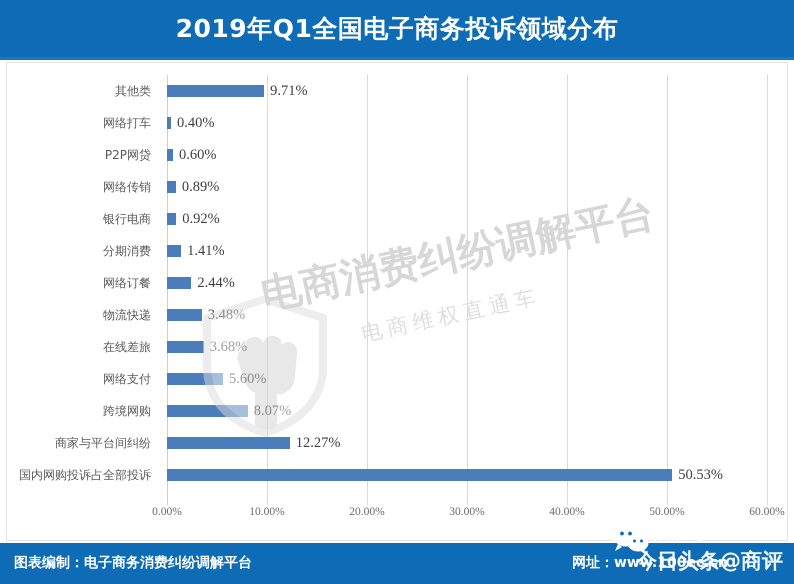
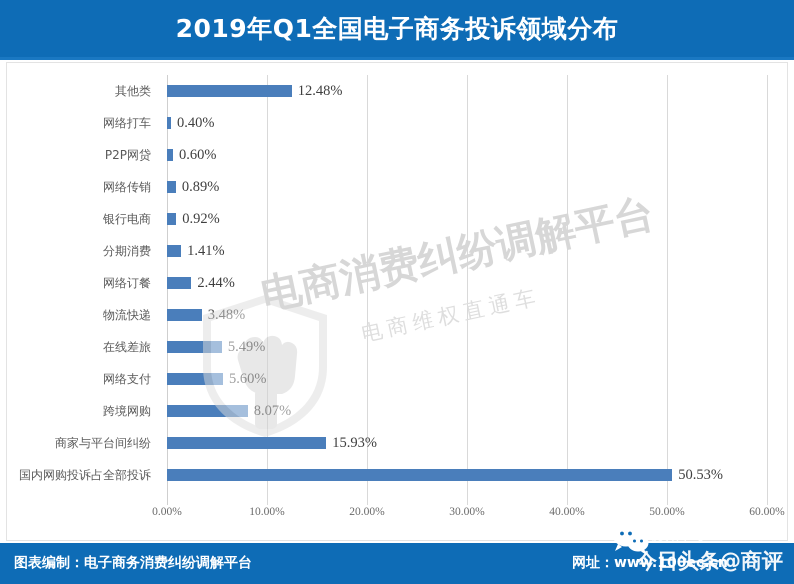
其他类: 9.71% -> 12.48%
在线差旅: 3.68% -> 5.49%
商家与平台间纠纷: 12.27% -> 15.93%
